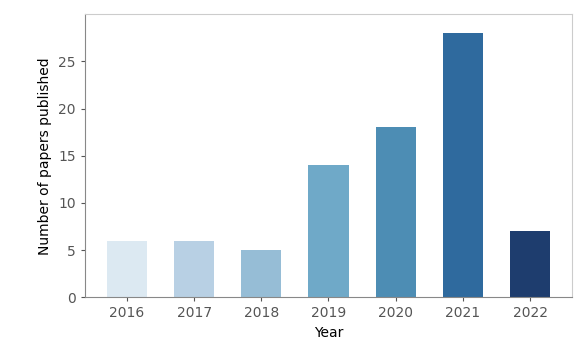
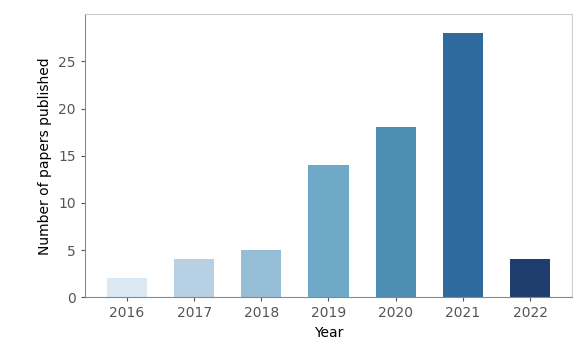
2016: 6 -> 2
2017: 6 -> 4
2022: 7 -> 4
